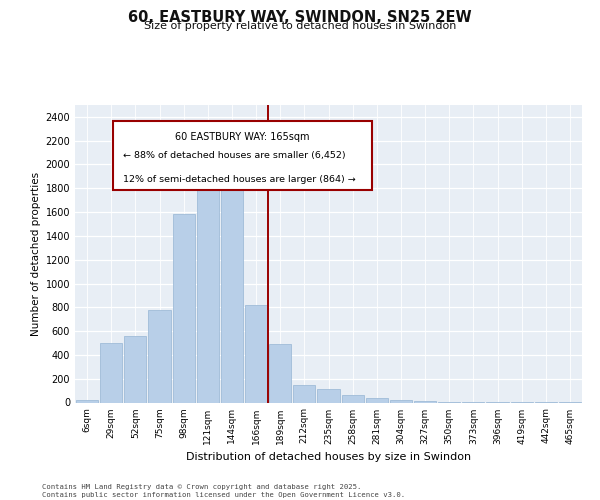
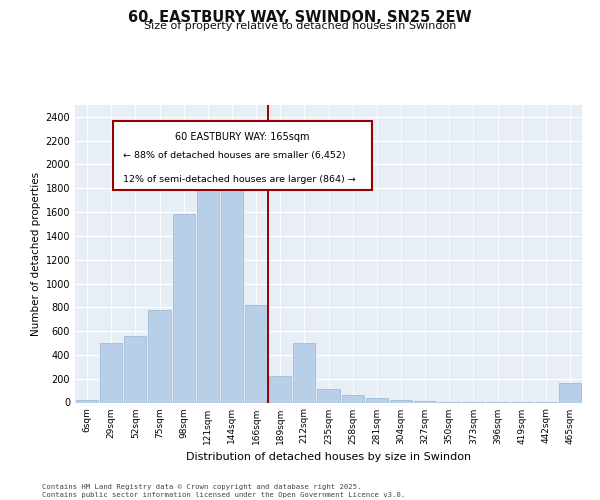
189sqm: 490 -> 220
212sqm: 150 -> 500
465sqm: 0 -> 160
